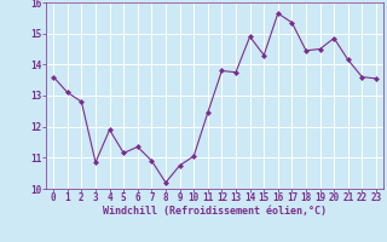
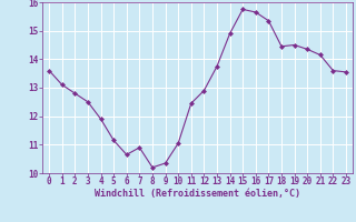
3: 10.85 -> 12.50
6: 11.35 -> 10.65
9: 10.75 -> 10.35
12: 13.80 -> 12.90
15: 14.30 -> 15.75
20: 14.85 -> 14.35
